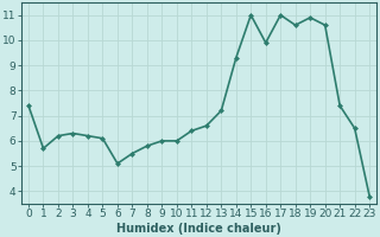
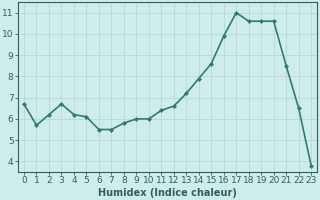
0: 7.4 -> 6.7
3: 6.3 -> 6.7
6: 5.1 -> 5.5
14: 9.3 -> 7.9
15: 11.0 -> 8.6
19: 10.9 -> 10.6
21: 7.4 -> 8.5
